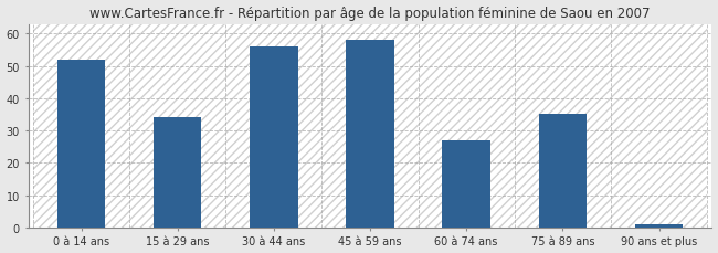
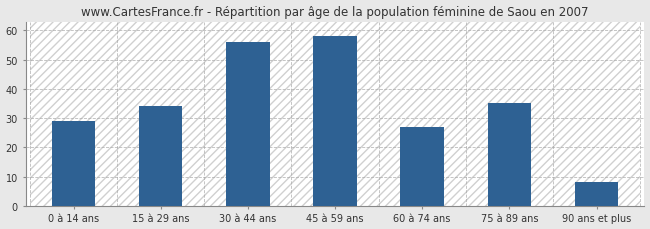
0 à 14 ans: 52 -> 29
90 ans et plus: 1 -> 8
